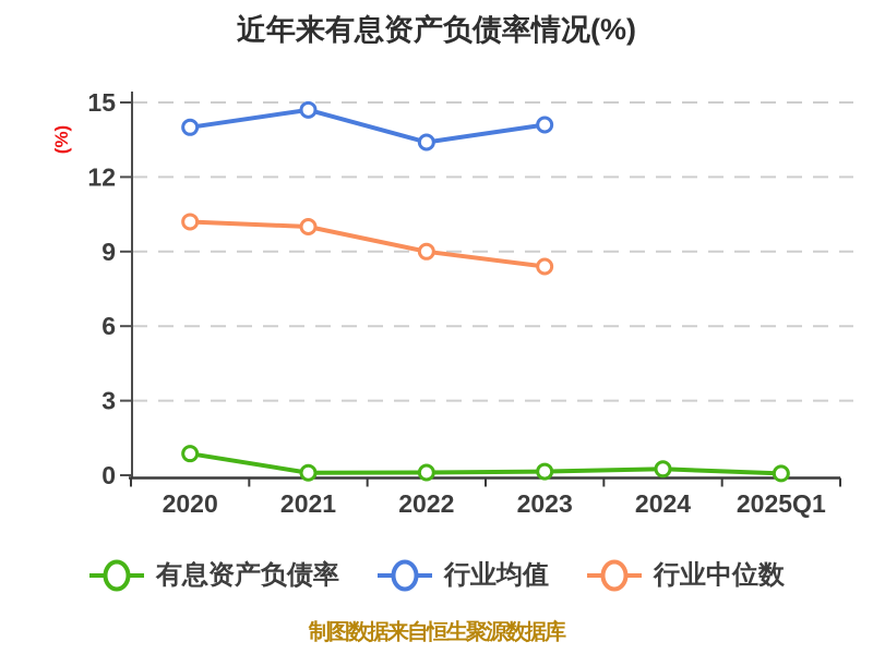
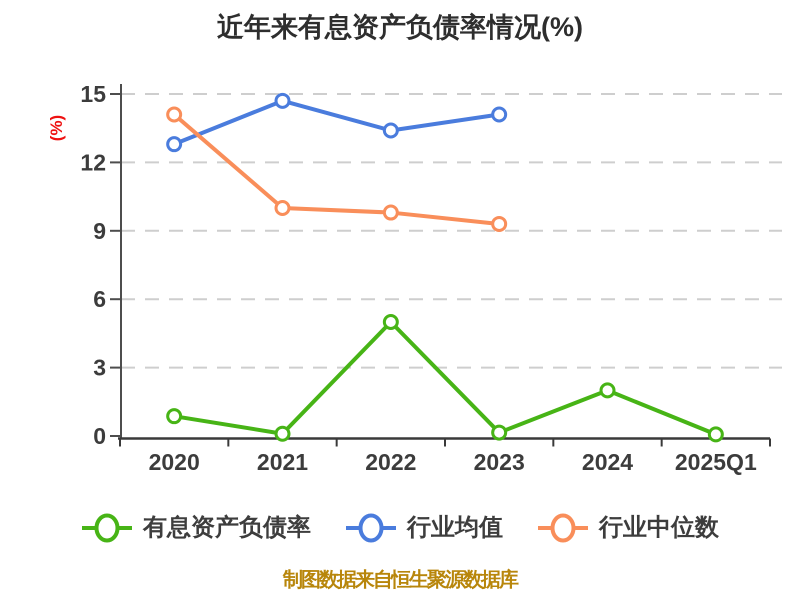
行业均值/2020: 14.0 -> 12.8
行业中位数/2020: 10.2 -> 14.1
有息资产负债率/2022: 0.1 -> 5.0
行业中位数/2022: 9.0 -> 9.8
行业中位数/2023: 8.4 -> 9.3
有息资产负债率/2024: 0.2 -> 2.0
